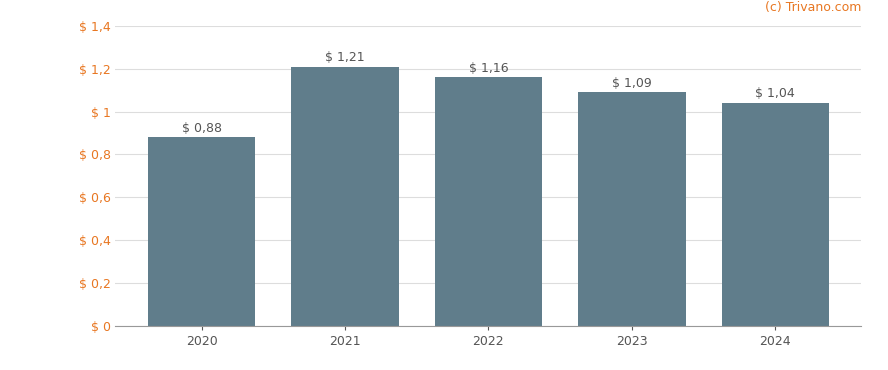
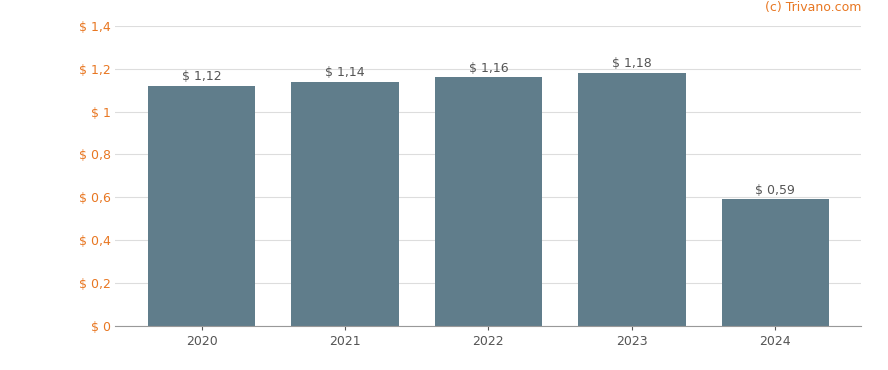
2020: 0,88 -> 1,12
2021: 1,21 -> 1,14
2023: 1,09 -> 1,18
2024: 1,04 -> 0,59
